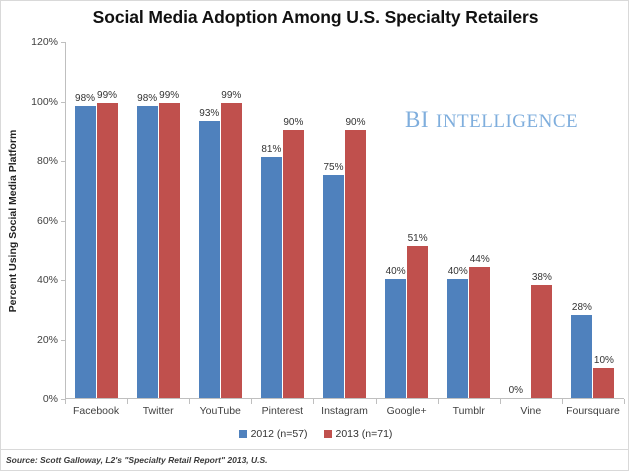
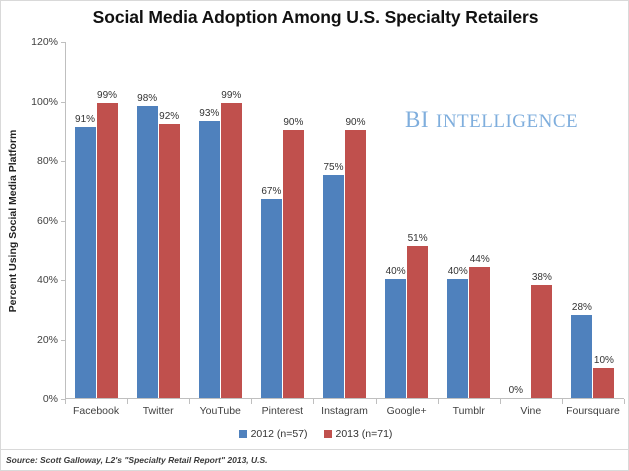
2012 (n=57)/Facebook: 98% -> 91%
2013 (n=71)/Twitter: 99% -> 92%
2012 (n=57)/Pinterest: 81% -> 67%
